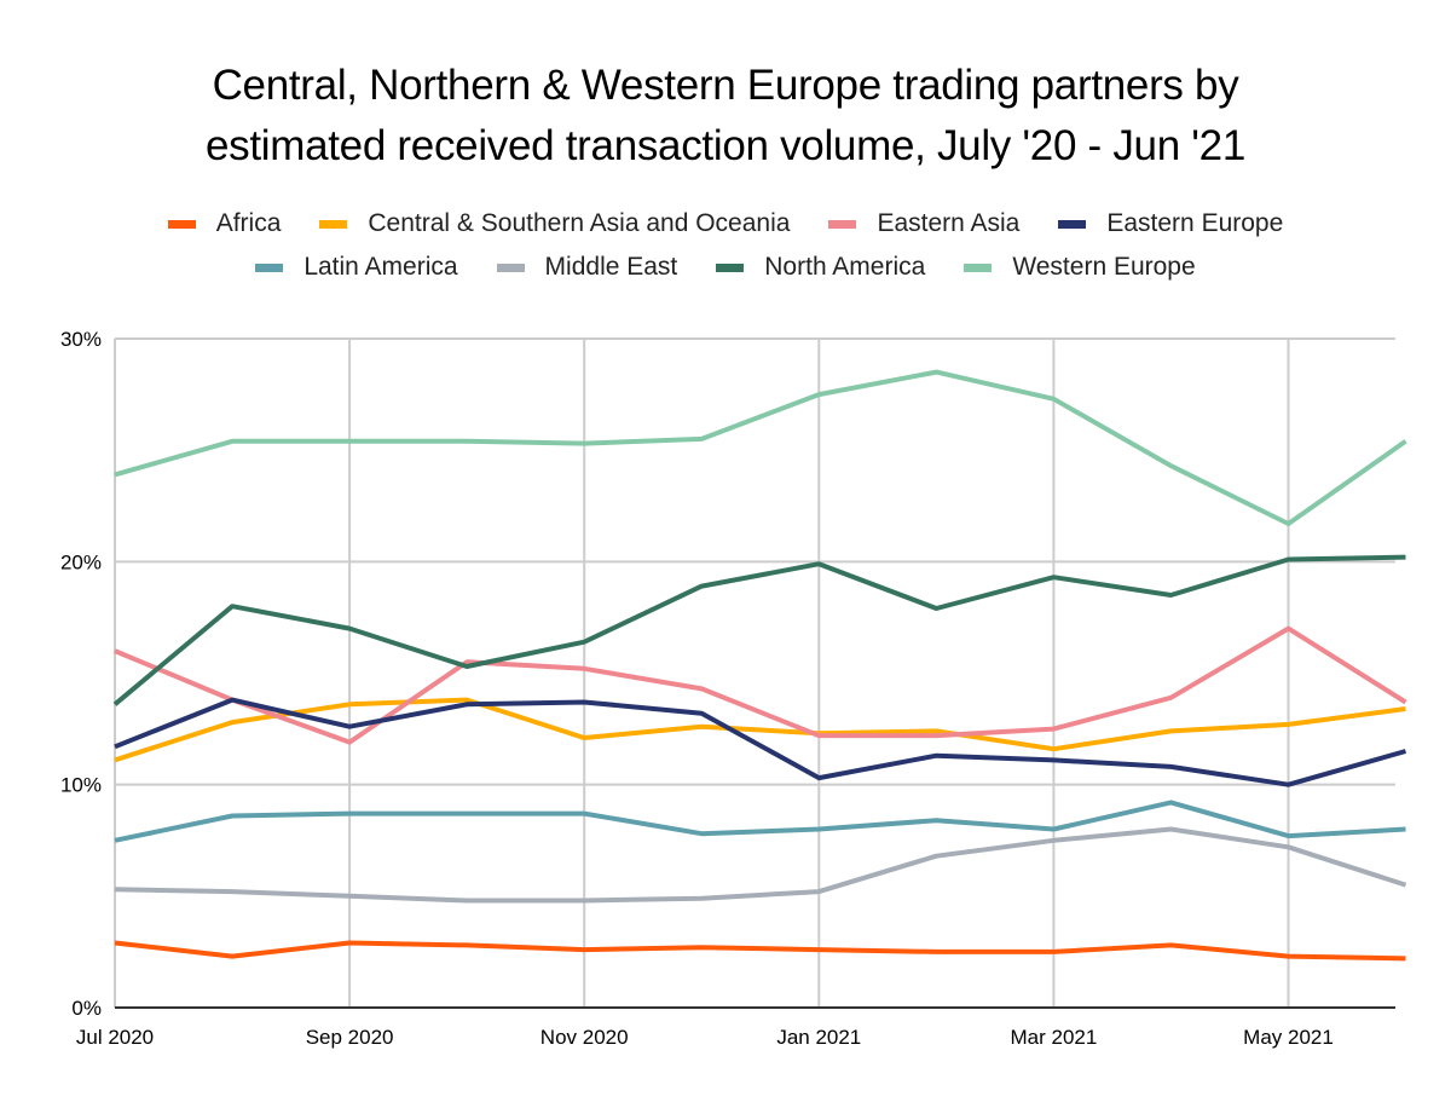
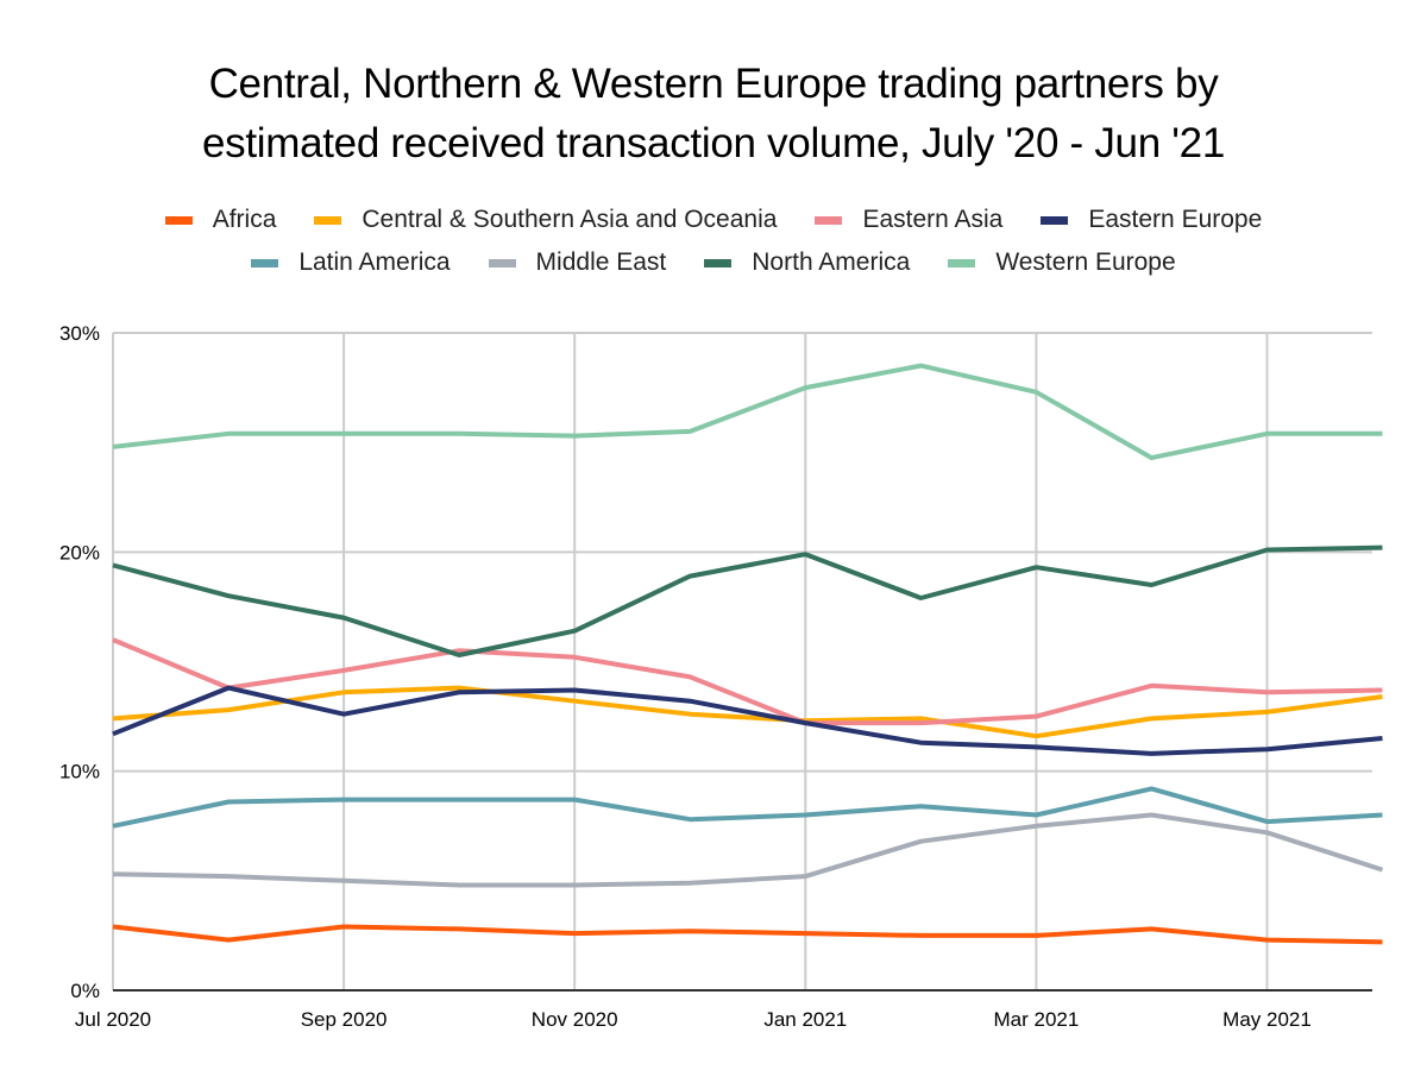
Central & Southern Asia and Oceania/Jul 2020: 11.1% -> 12.4%
North America/Jul 2020: 13.6% -> 19.4%
Western Europe/Jul 2020: 23.9% -> 24.8%
Eastern Asia/Sep 2020: 11.9% -> 14.6%
Central & Southern Asia and Oceania/Nov 2020: 12.1% -> 13.2%
Eastern Europe/Jan 2021: 10.3% -> 12.2%
Eastern Asia/May 2021: 17.0% -> 13.6%
Eastern Europe/May 2021: 10.0% -> 11.0%
Western Europe/May 2021: 21.7% -> 25.4%
